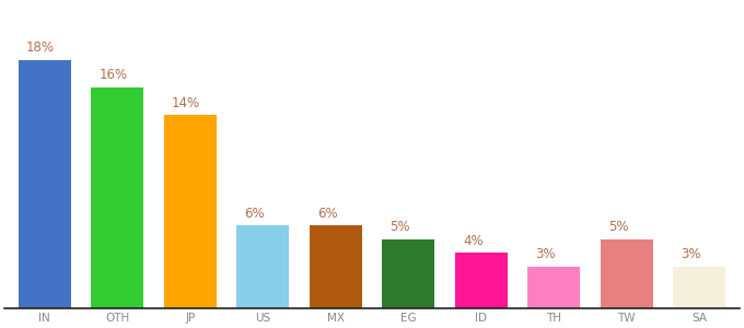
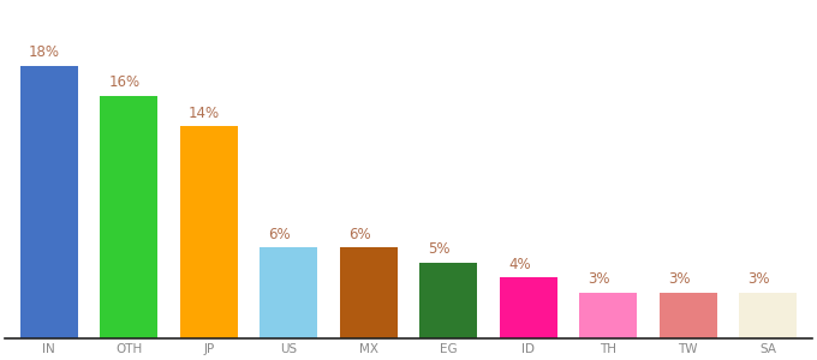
TW: 5% -> 3%
